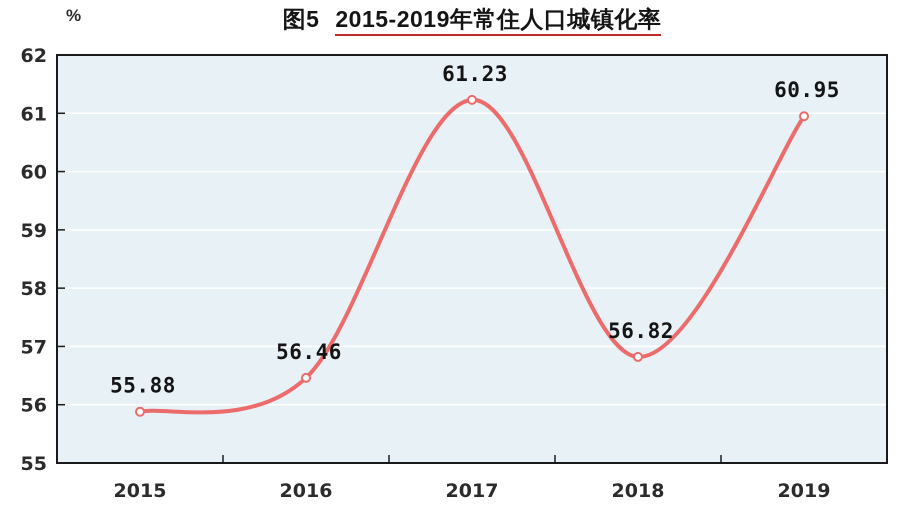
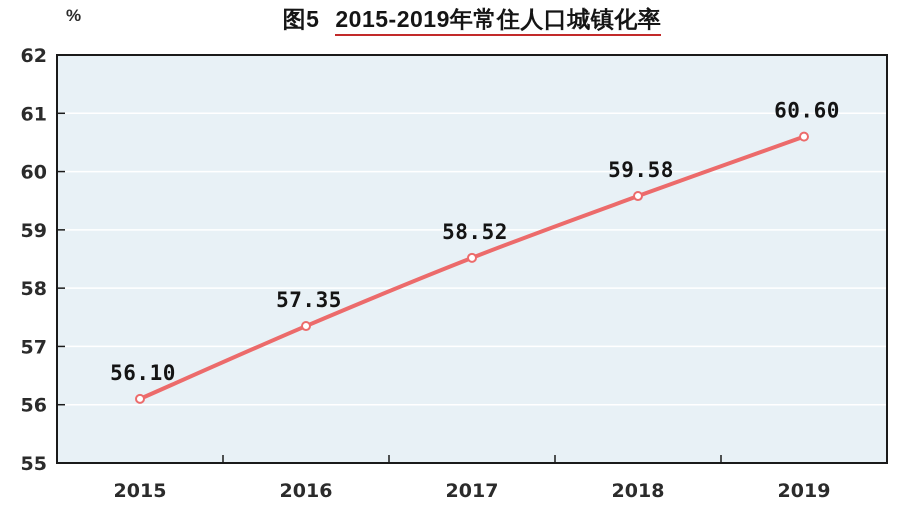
2015: 55.88 -> 56.10
2016: 56.46 -> 57.35
2017: 61.23 -> 58.52
2018: 56.82 -> 59.58
2019: 60.95 -> 60.60
